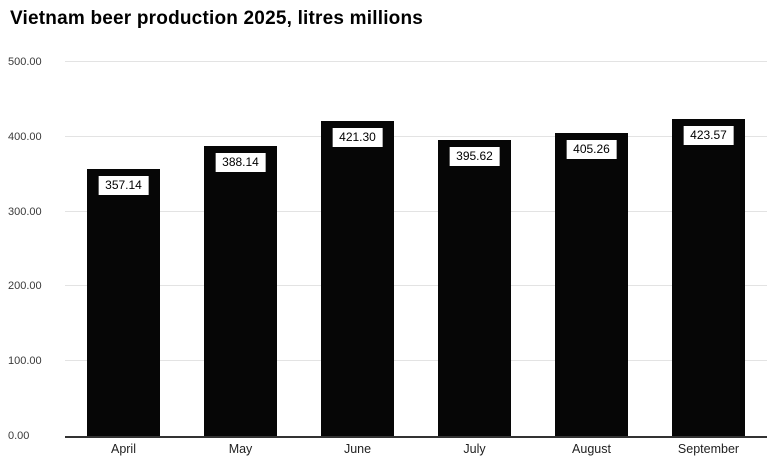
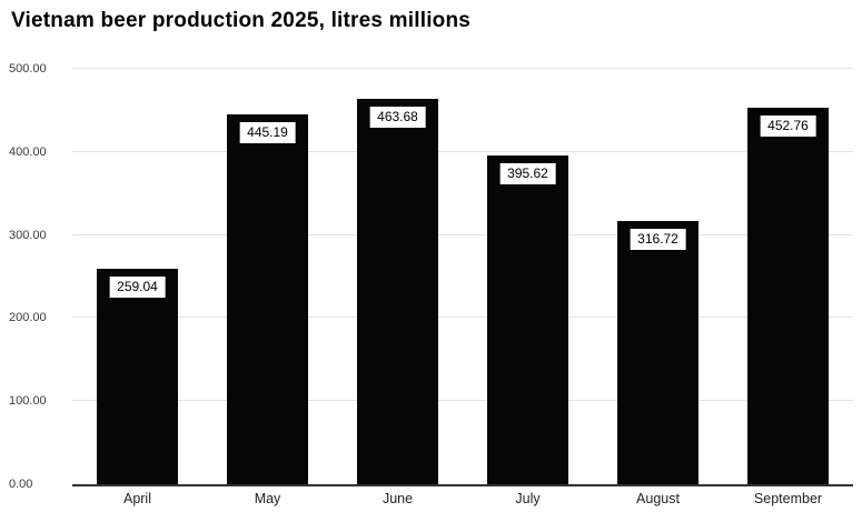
April: 357.14 -> 259.04
May: 388.14 -> 445.19
June: 421.30 -> 463.68
August: 405.26 -> 316.72
September: 423.57 -> 452.76
